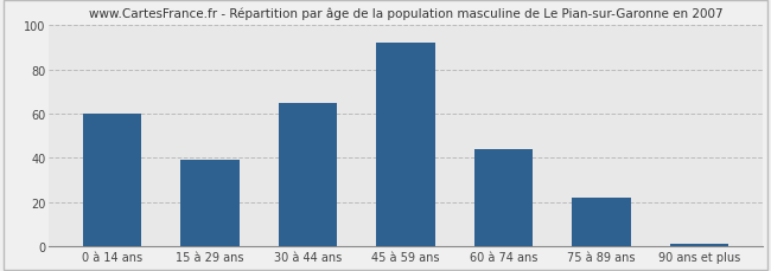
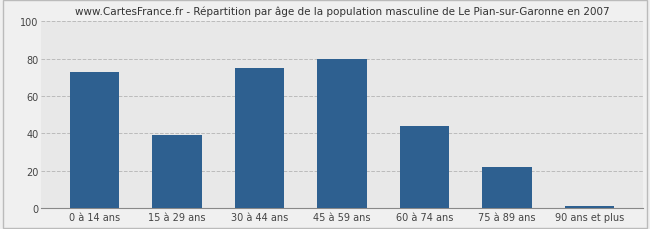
0 à 14 ans: 60 -> 73
30 à 44 ans: 65 -> 75
45 à 59 ans: 92 -> 80
